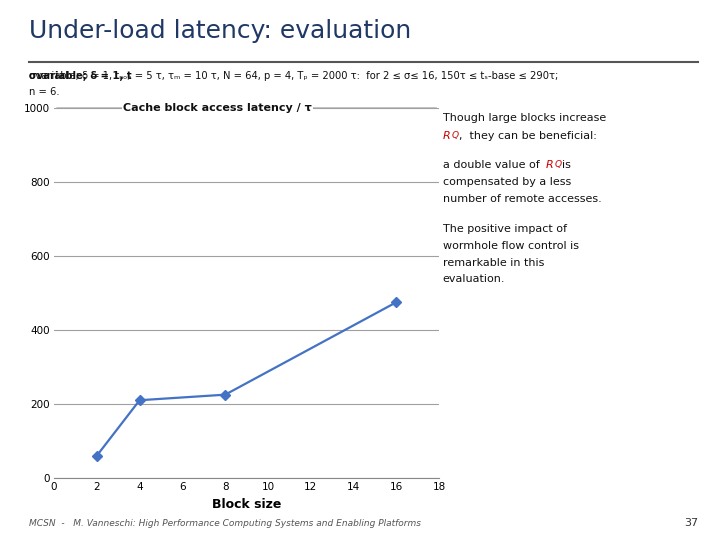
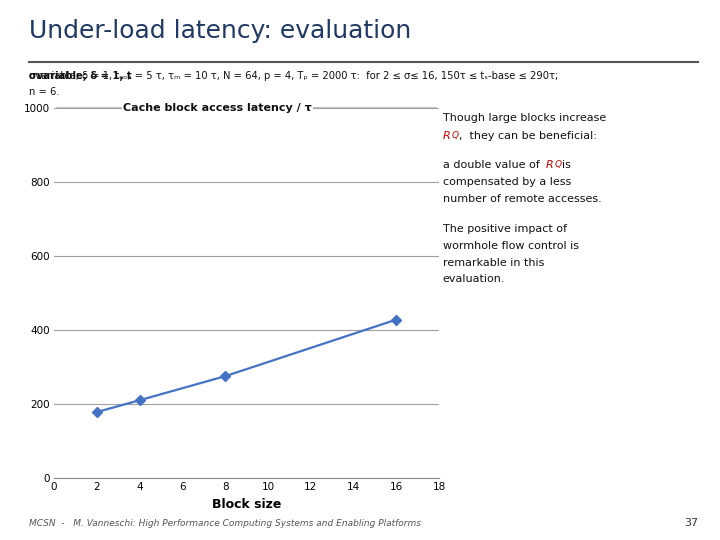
2: 60 -> 178
8: 225 -> 275
16: 475 -> 428
